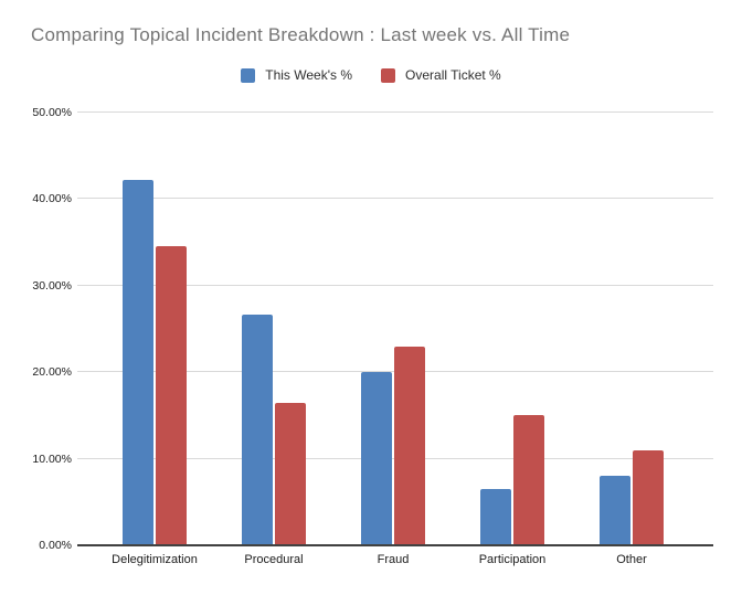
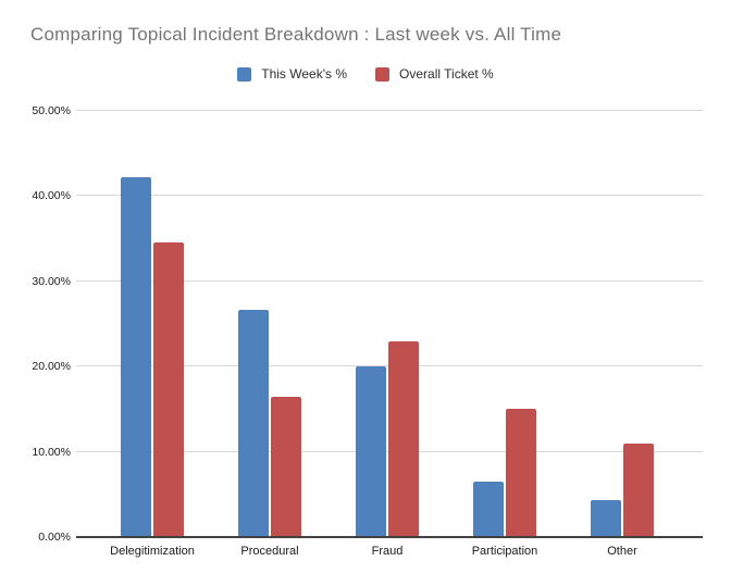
This Week's %/Other: 8% -> 4%
